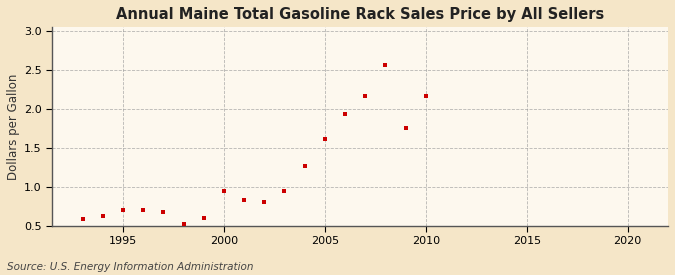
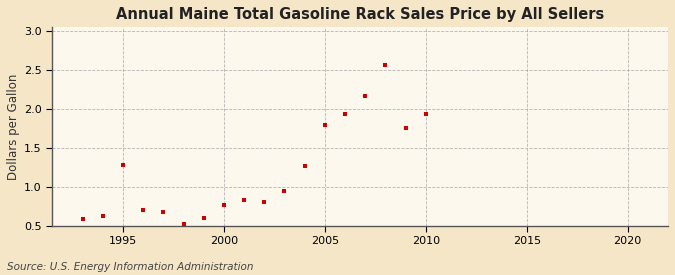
1995: 0.70 -> 1.28
2000: 0.95 -> 0.76
2005: 1.62 -> 1.80
2010: 2.17 -> 1.94
